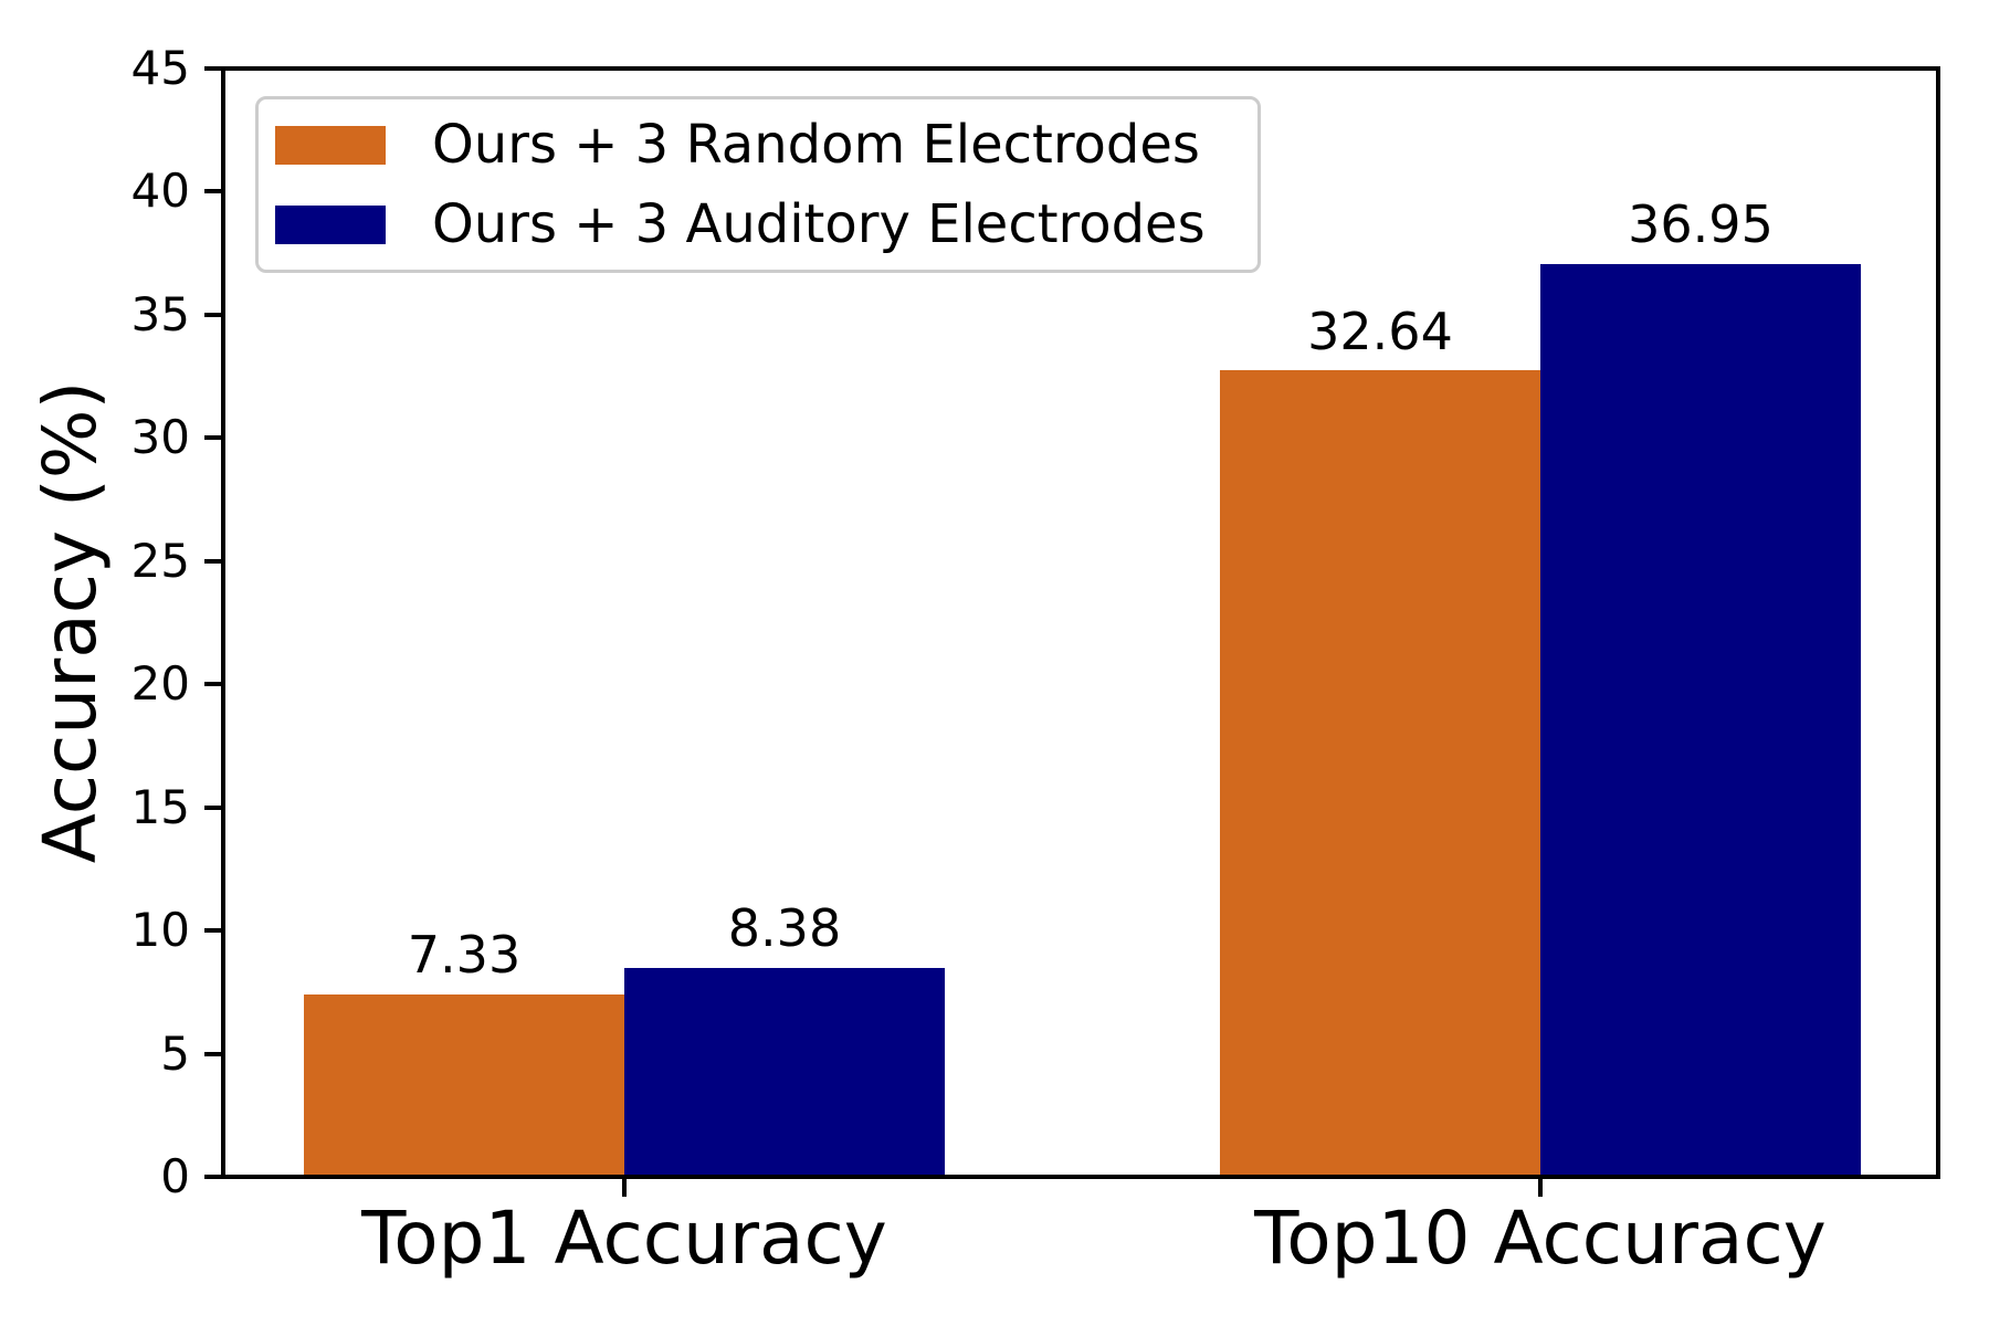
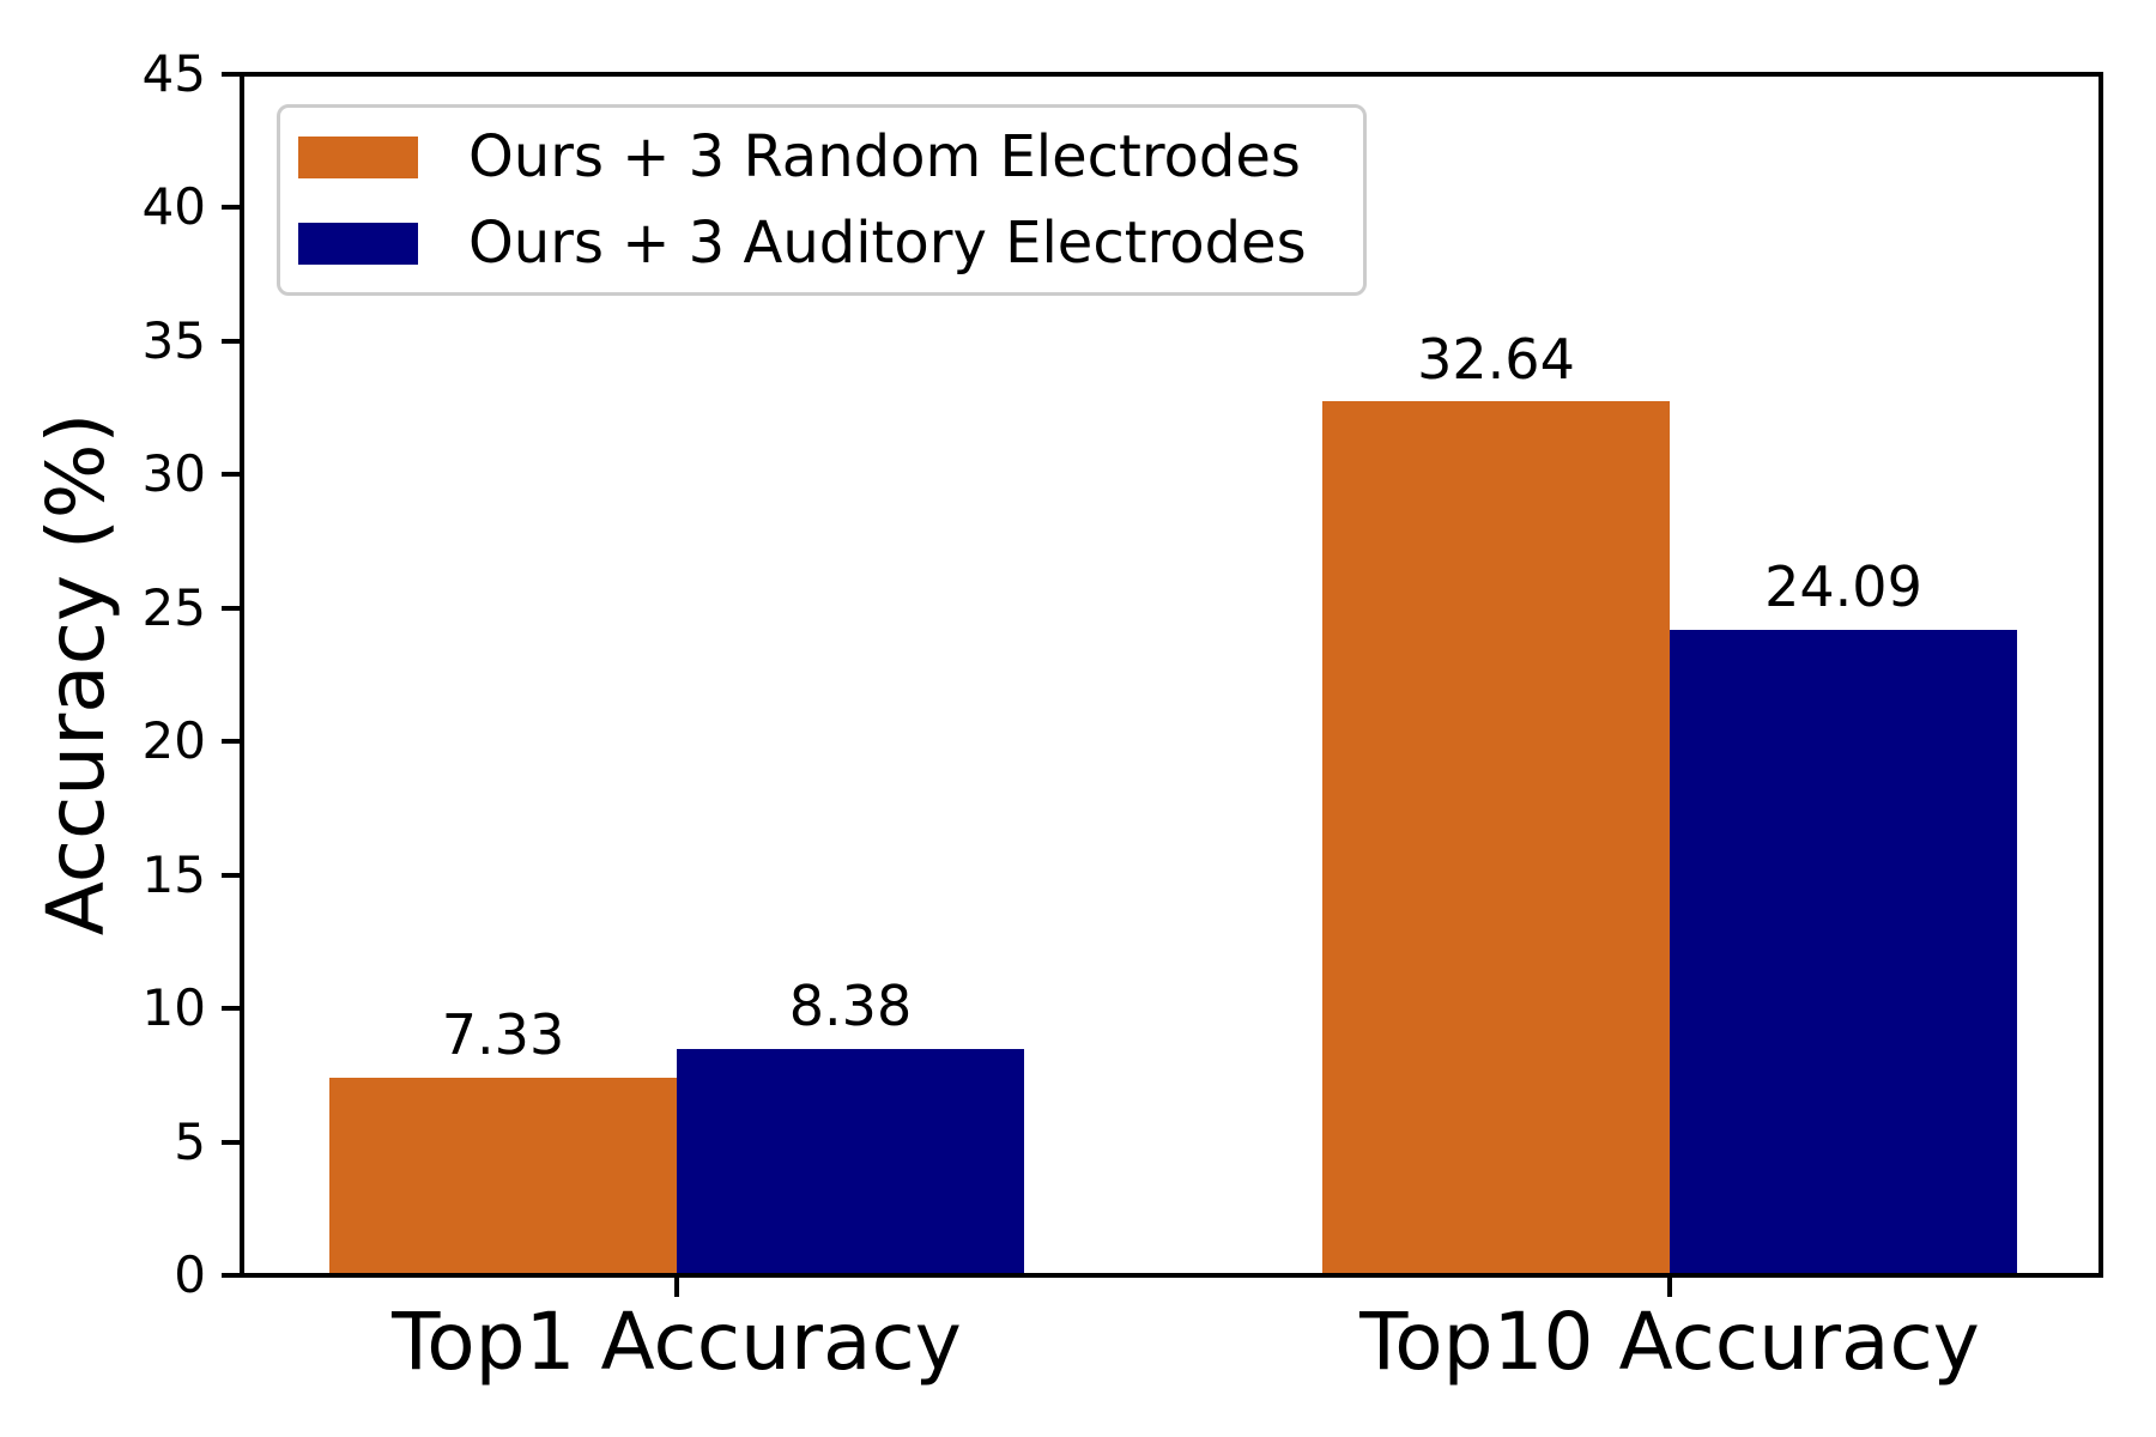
Ours + 3 Auditory Electrodes/Top10 Accuracy: 36.95 -> 24.09
